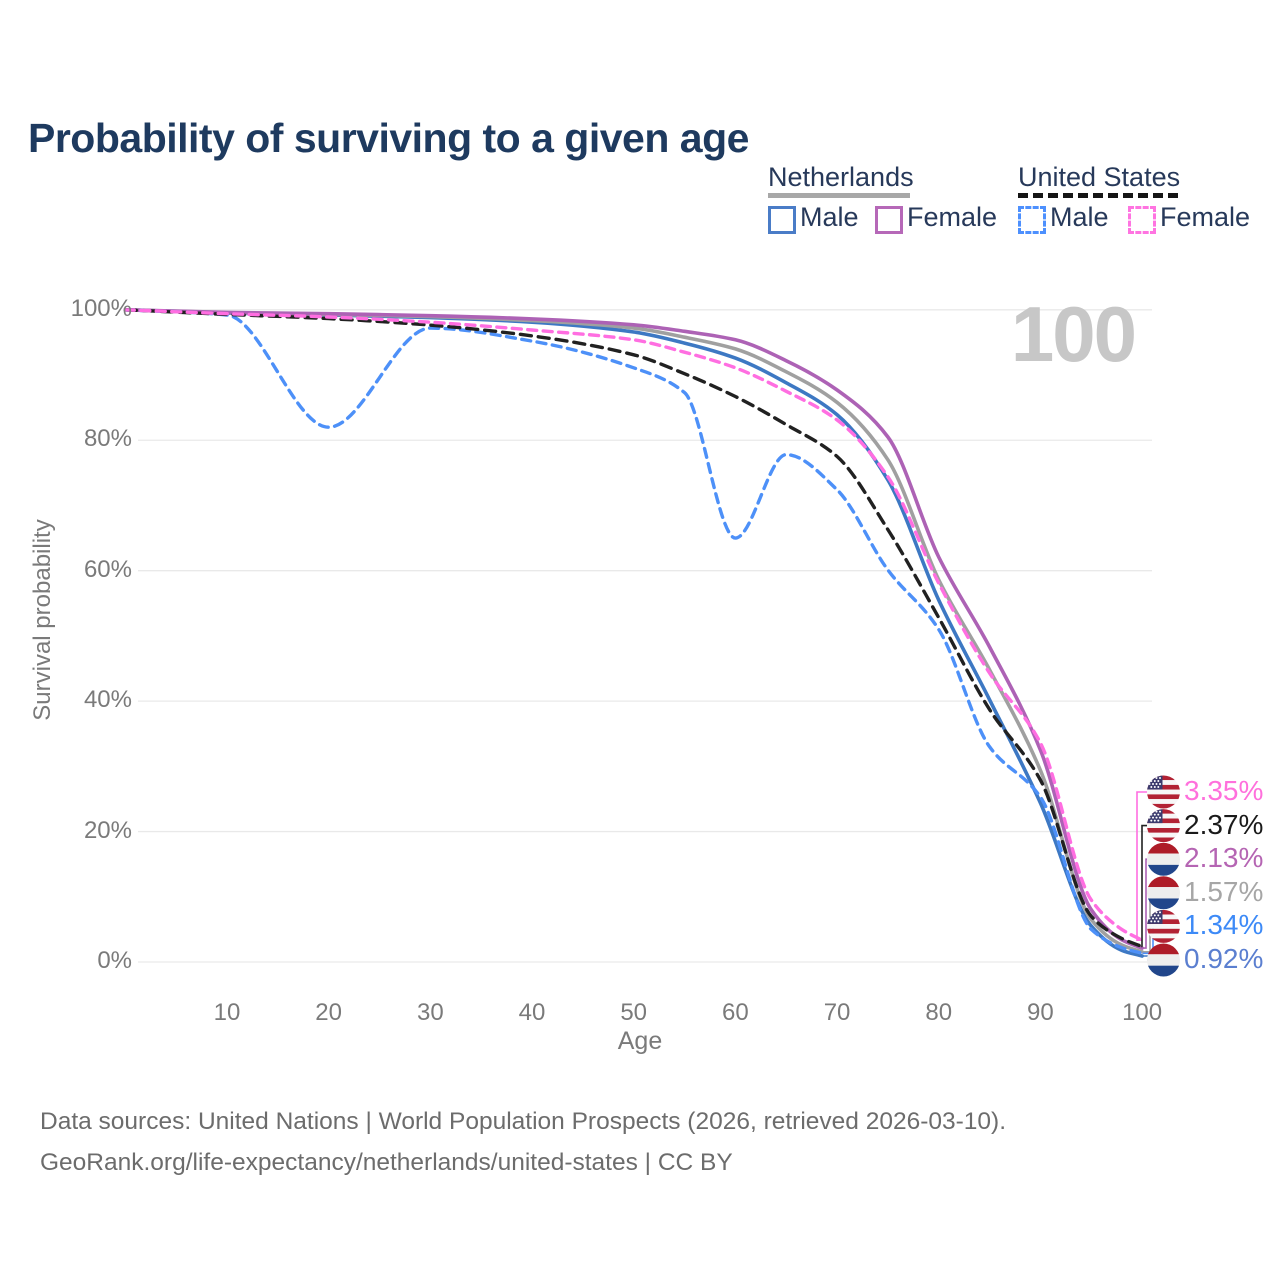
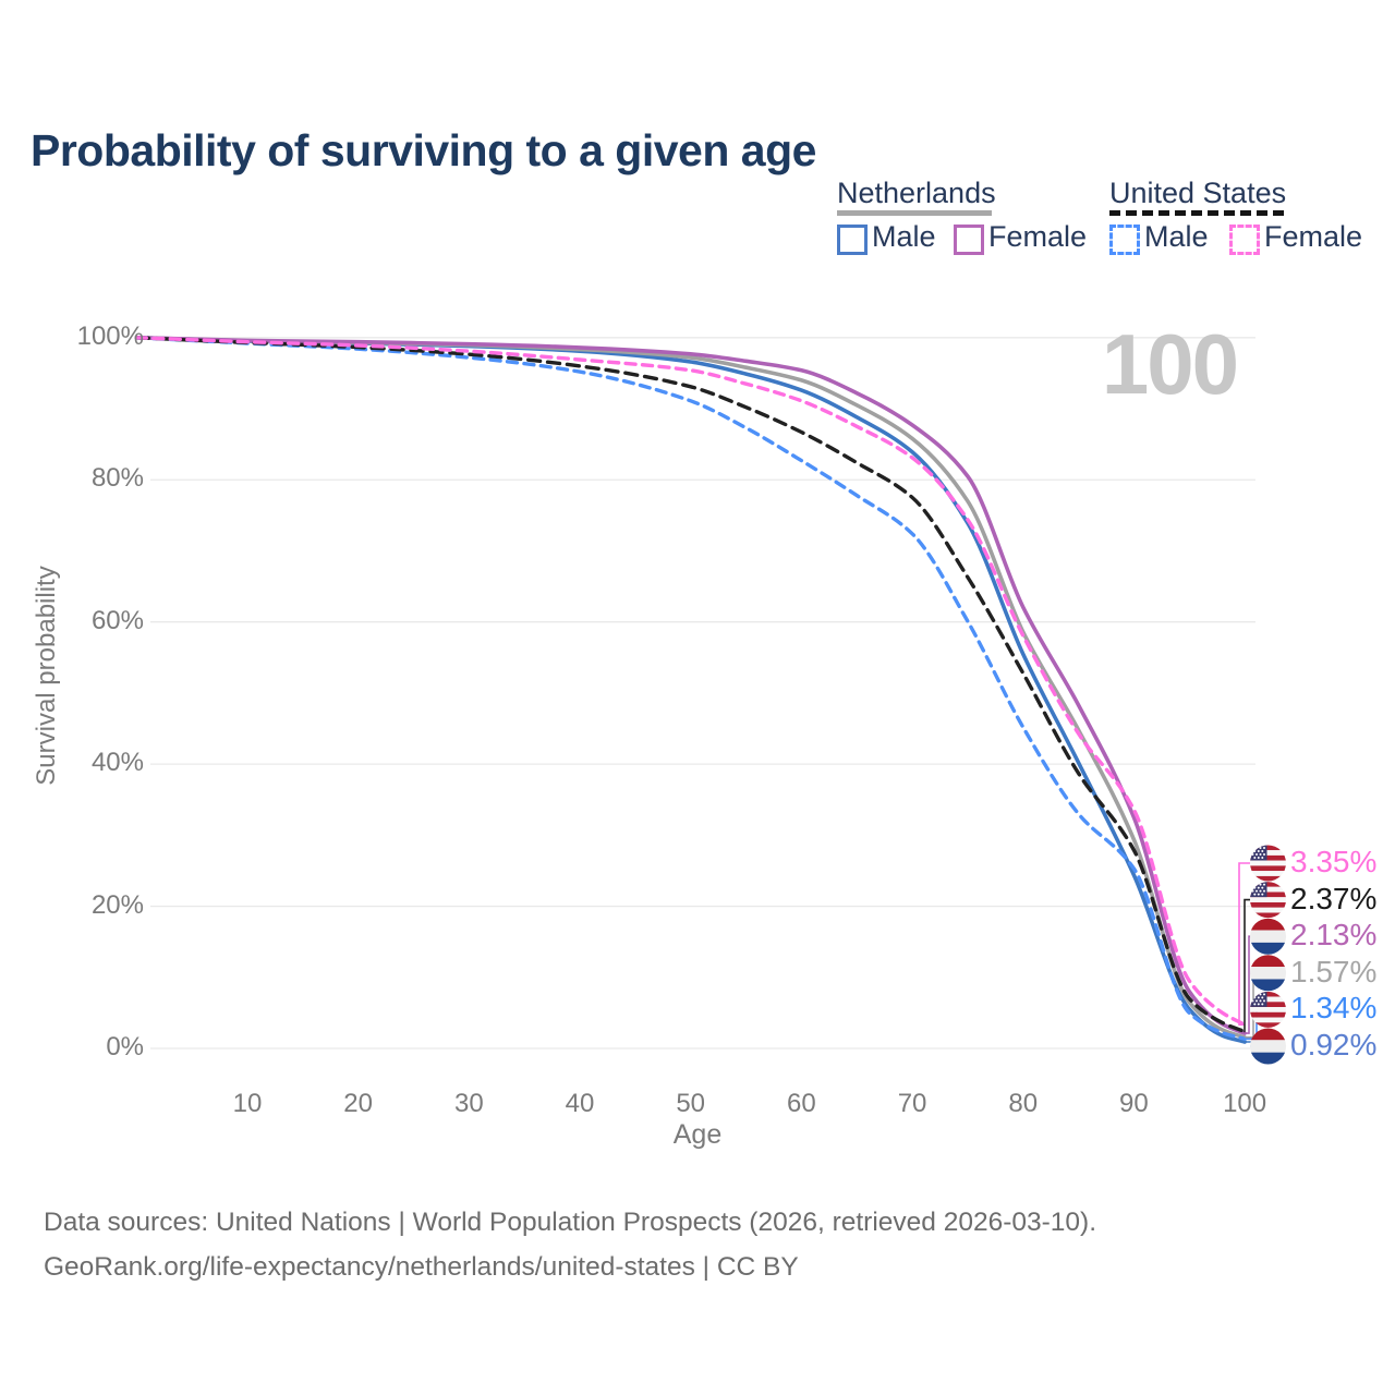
United States Male/20: 82% -> 98%
United States Male/60: 65% -> 83%
United States Male/80: 51% -> 45%
